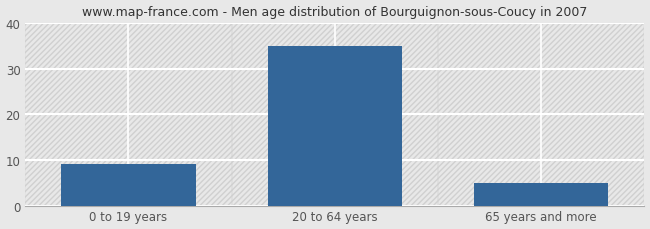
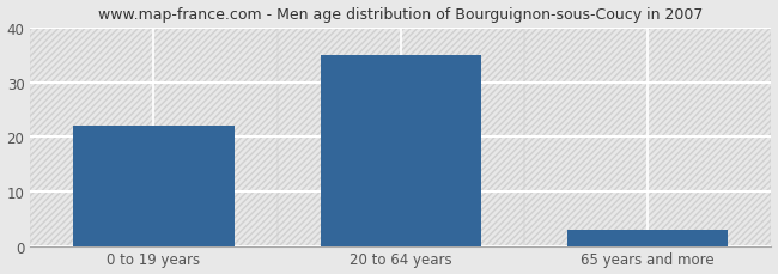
0 to 19 years: 9 -> 22
65 years and more: 5 -> 3
